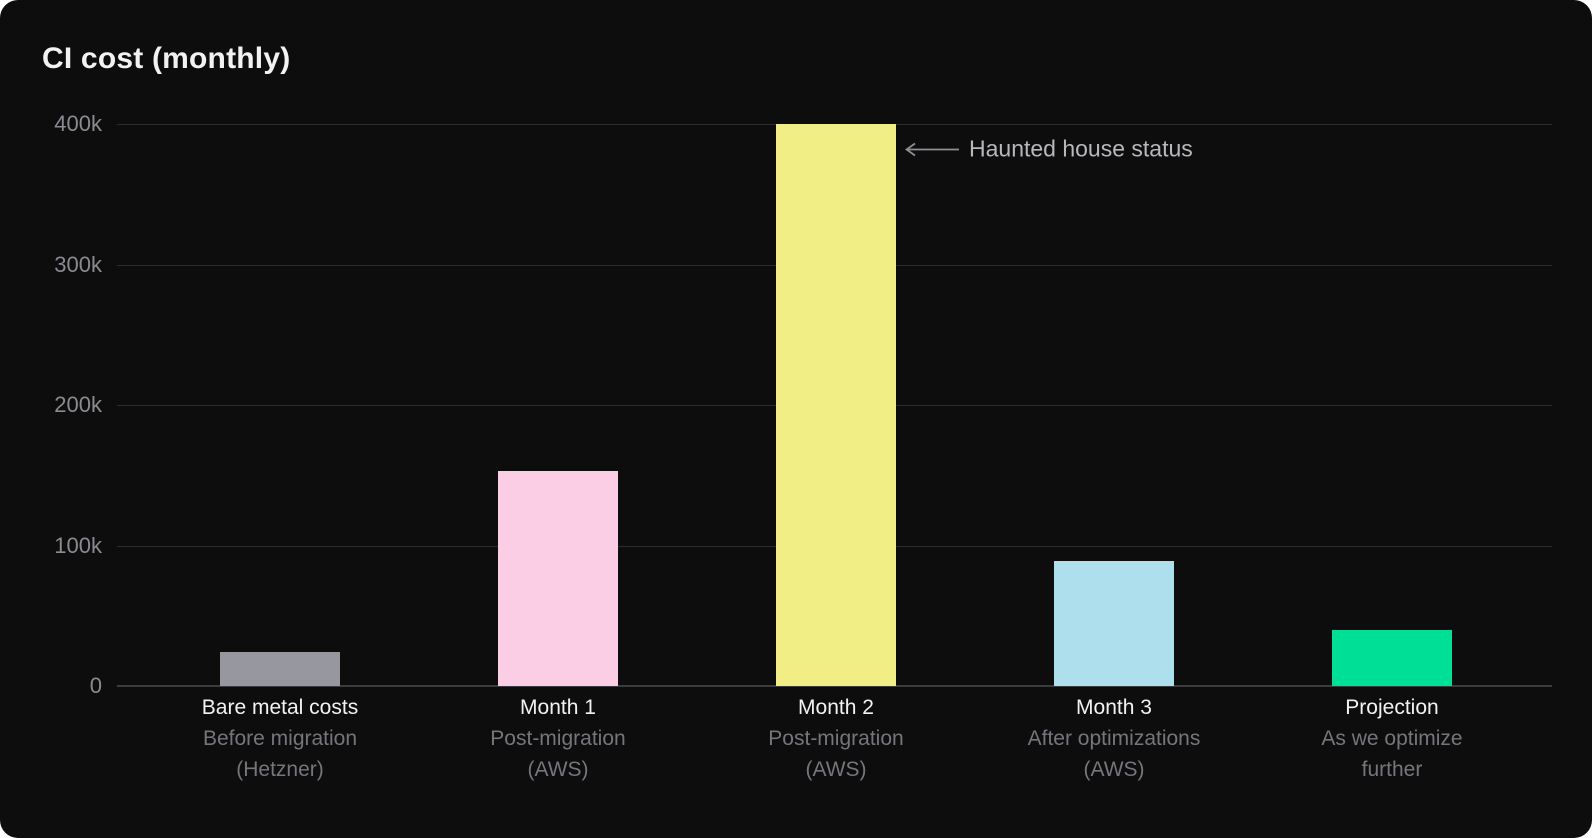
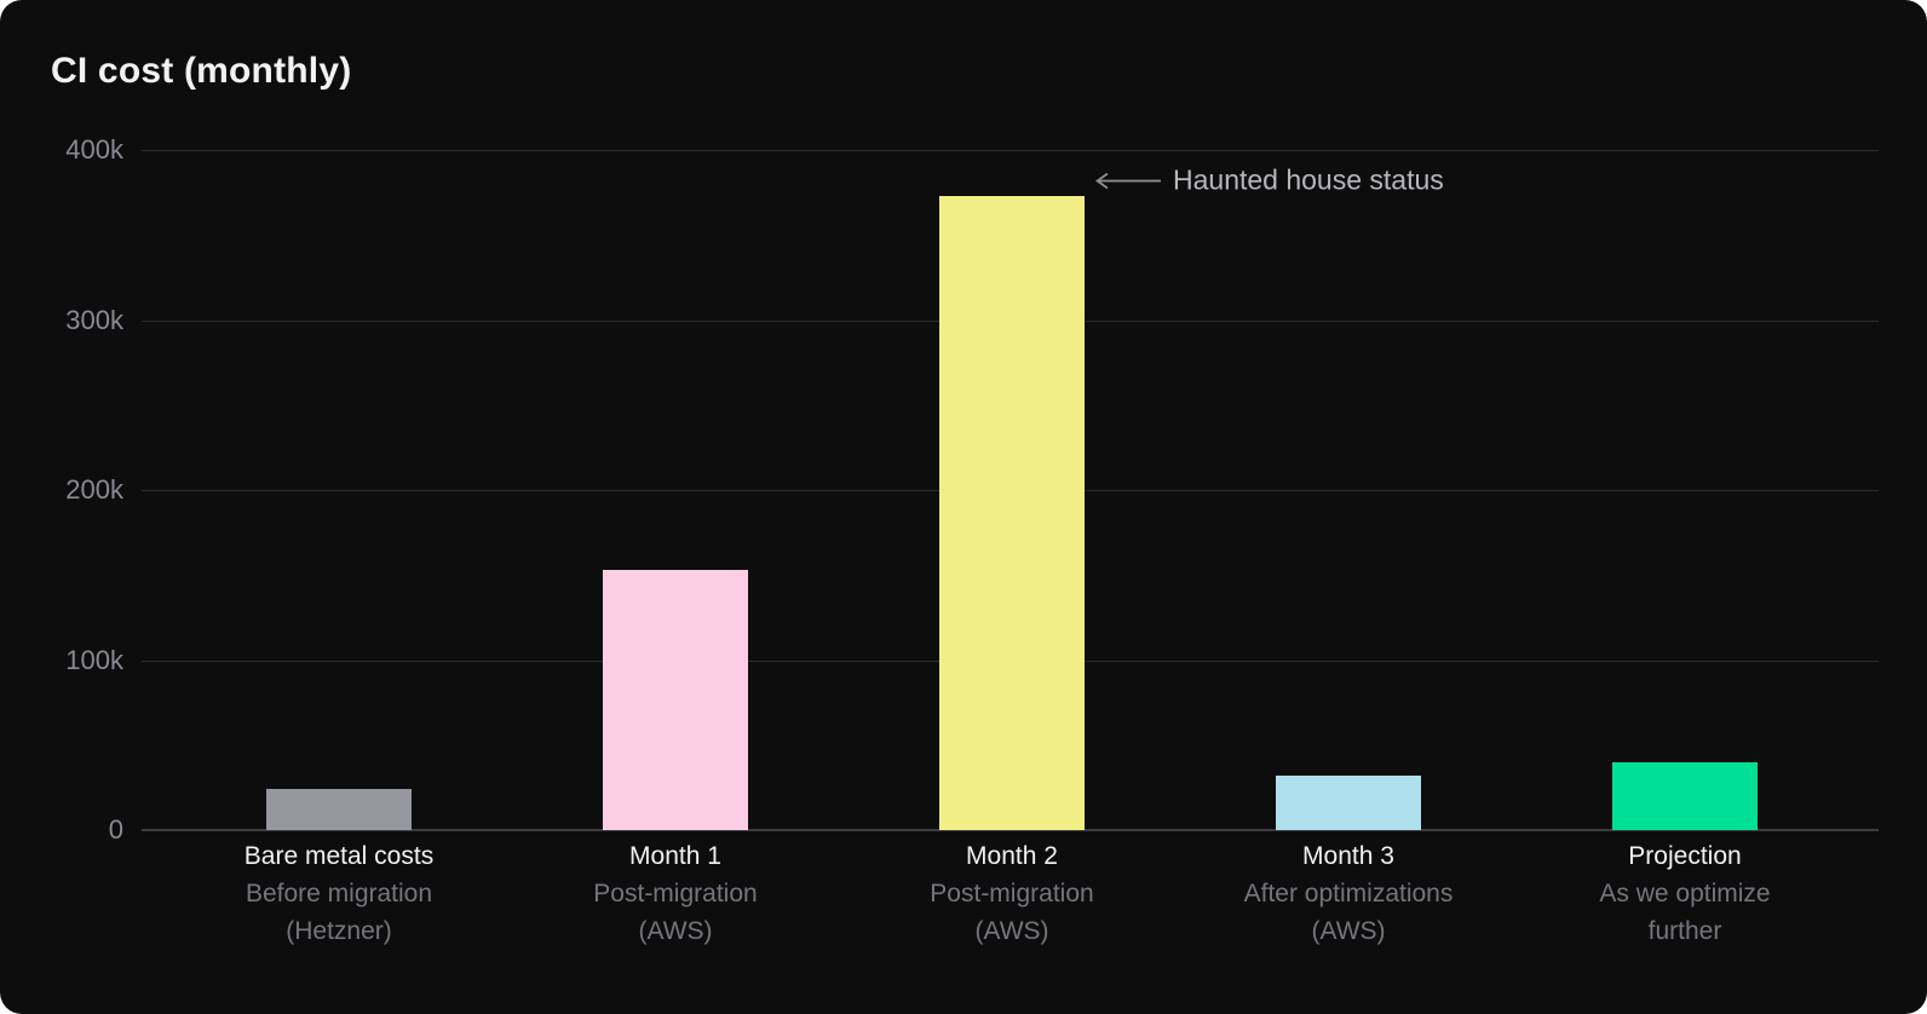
Month 2: 400k -> 373k
Month 3: 89k -> 32k
